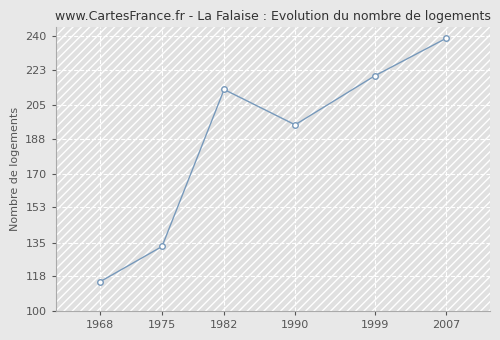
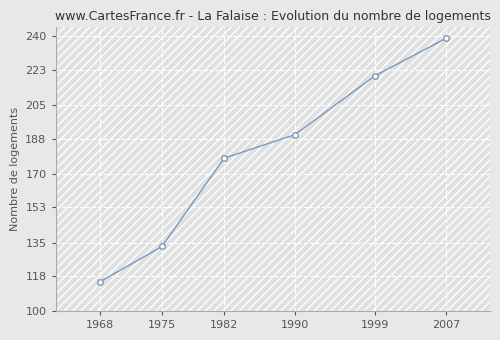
1982: 213 -> 178
1990: 195 -> 190
